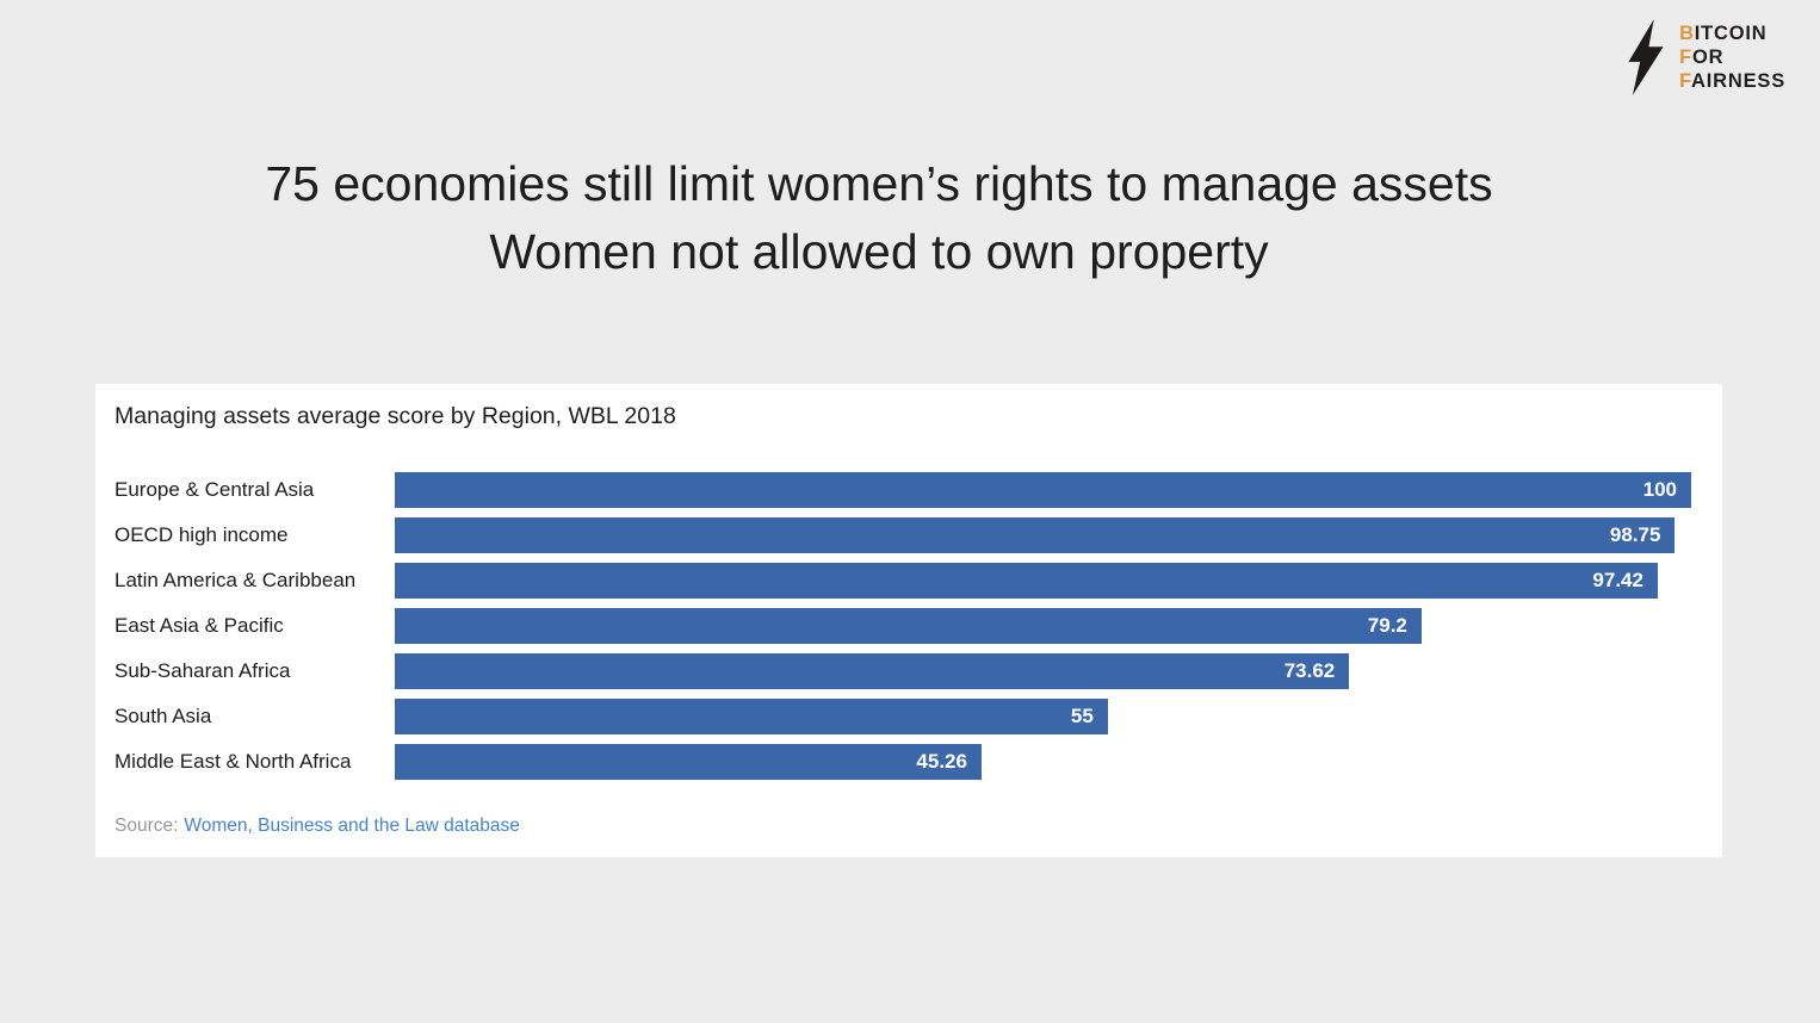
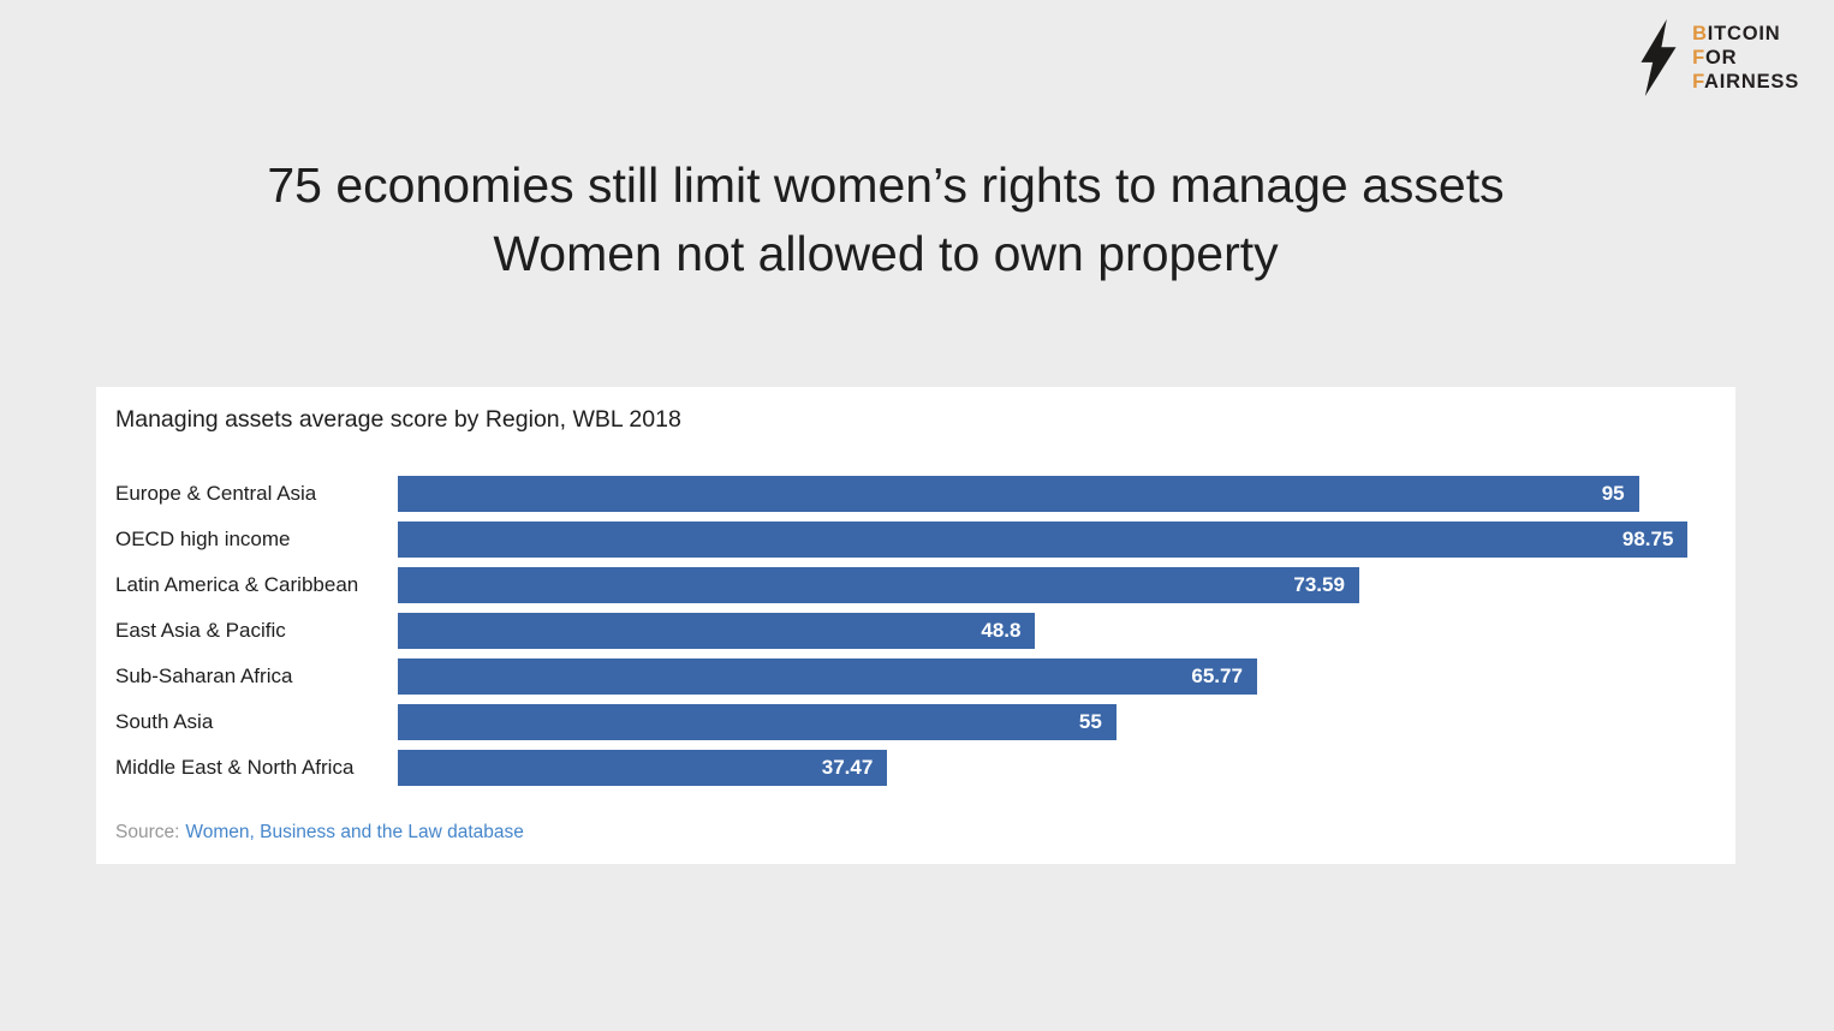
Europe & Central Asia: 100 -> 95
Latin America & Caribbean: 97.42 -> 73.59
East Asia & Pacific: 79.2 -> 48.8
Sub-Saharan Africa: 73.62 -> 65.77
Middle East & North Africa: 45.26 -> 37.47
